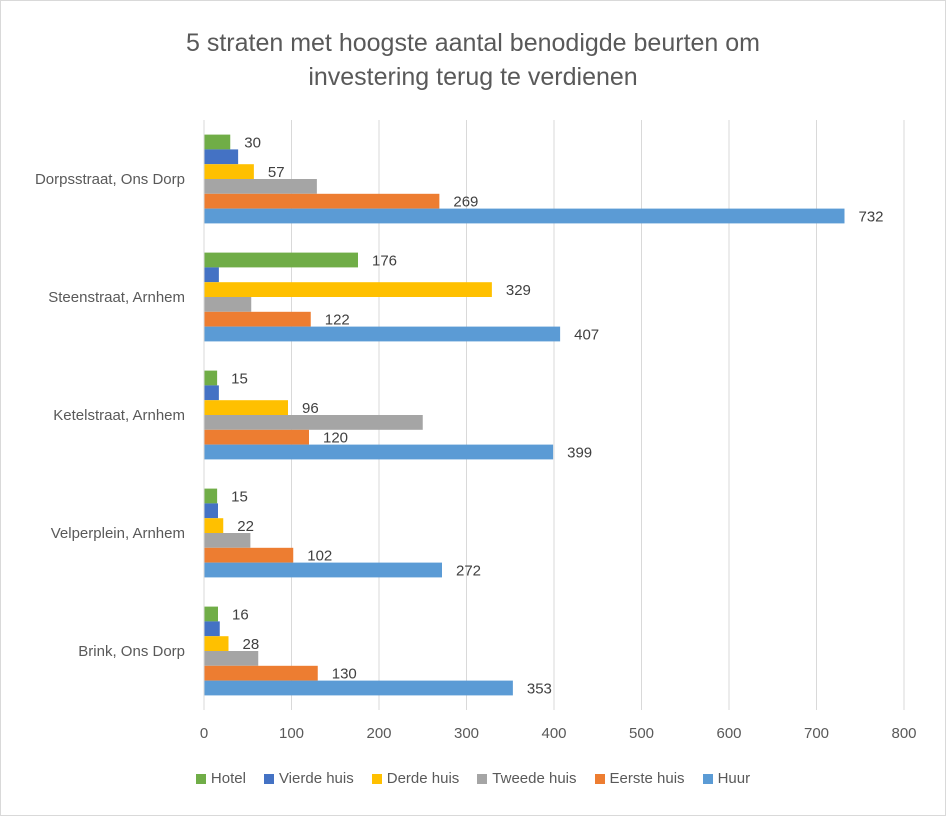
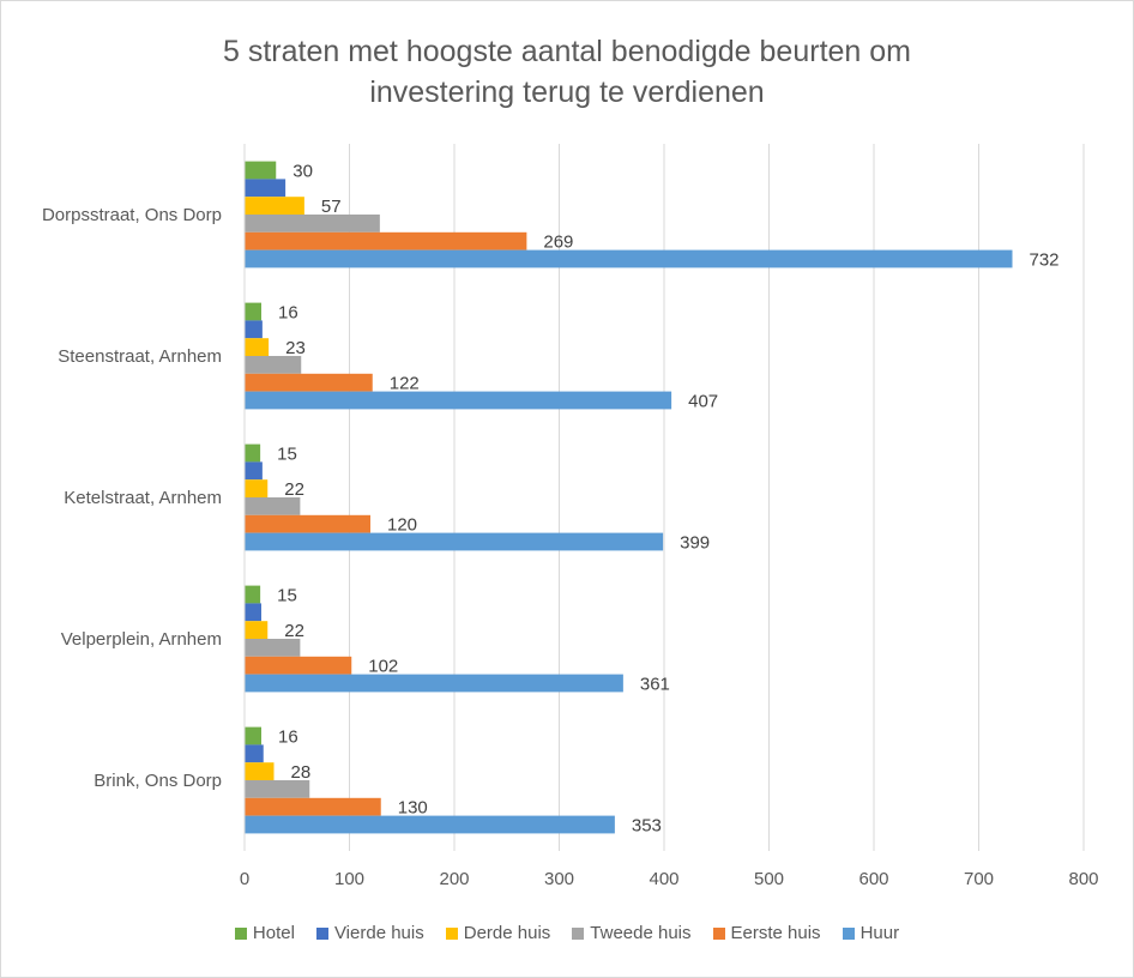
Hotel/Steenstraat, Arnhem: 176 -> 16
Derde huis/Steenstraat, Arnhem: 329 -> 23
Derde huis/Ketelstraat, Arnhem: 96 -> 22
Tweede huis/Ketelstraat, Arnhem: 250 -> 50
Huur/Velperplein, Arnhem: 272 -> 361
